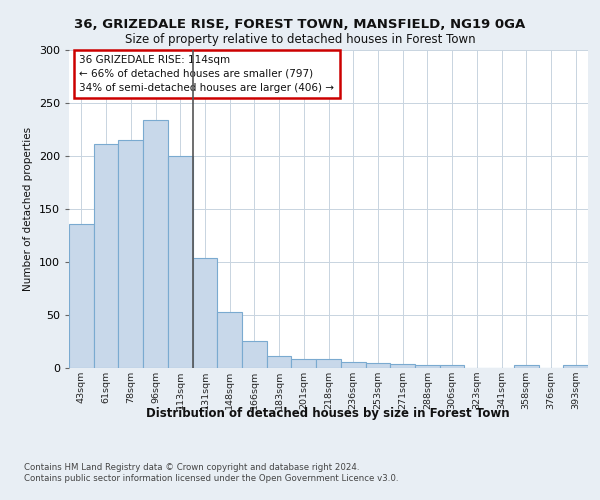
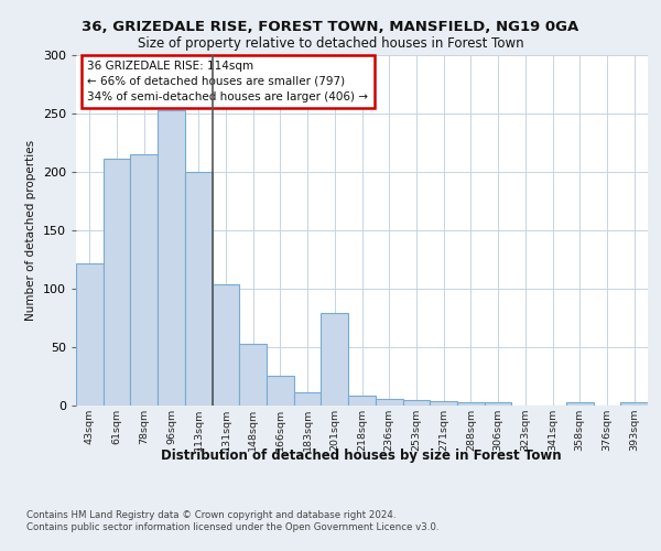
43sqm: 136 -> 121
96sqm: 234 -> 253
201sqm: 8 -> 79
